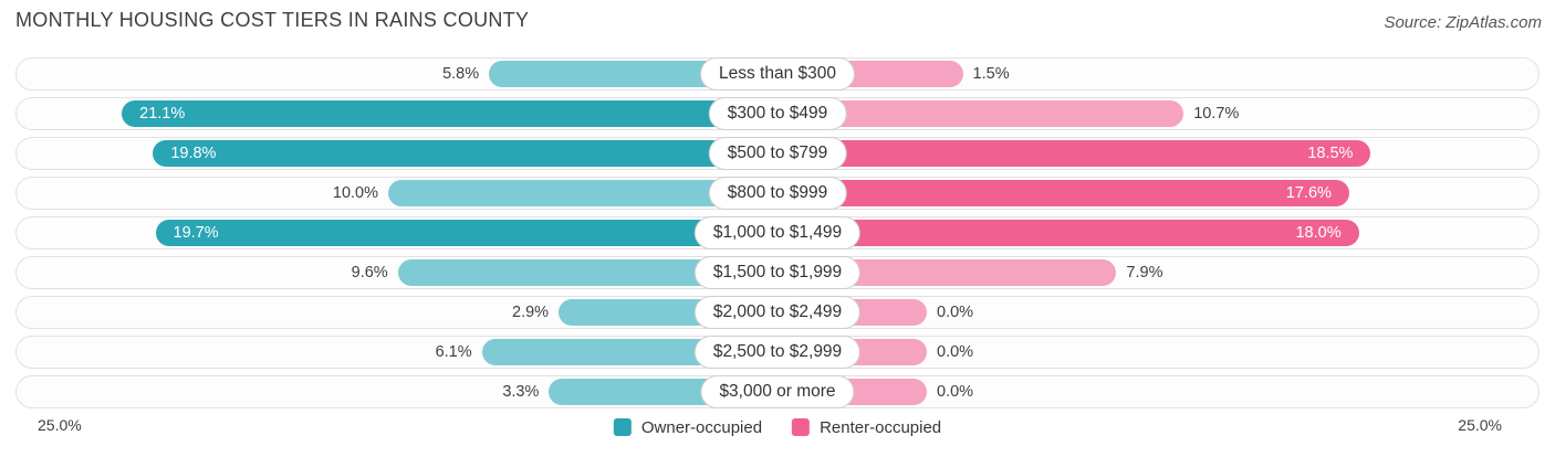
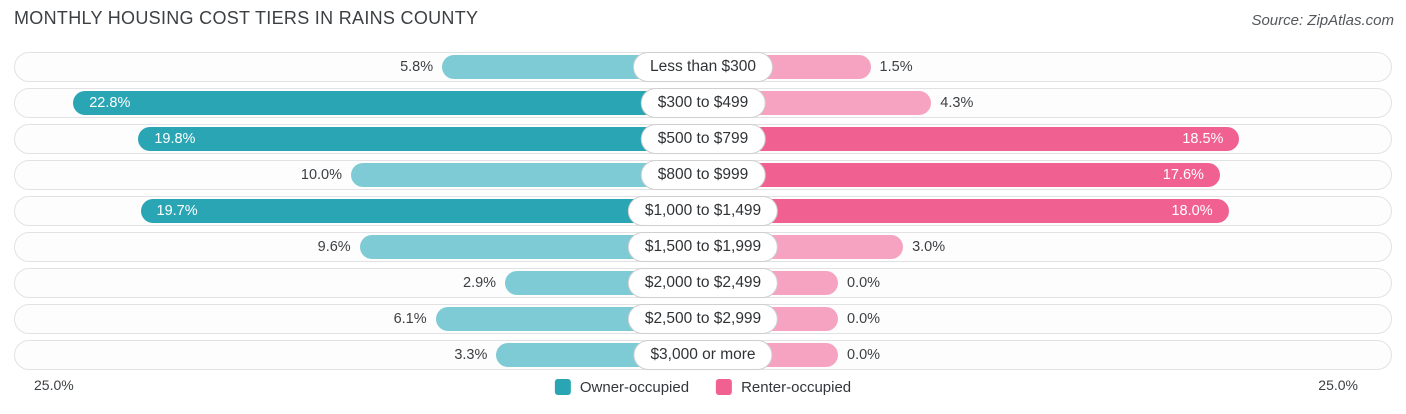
Owner-occupied/$300 to $499: 21.1% -> 22.8%
Renter-occupied/$300 to $499: 10.7% -> 4.3%
Renter-occupied/$1,500 to $1,999: 7.9% -> 3.0%
